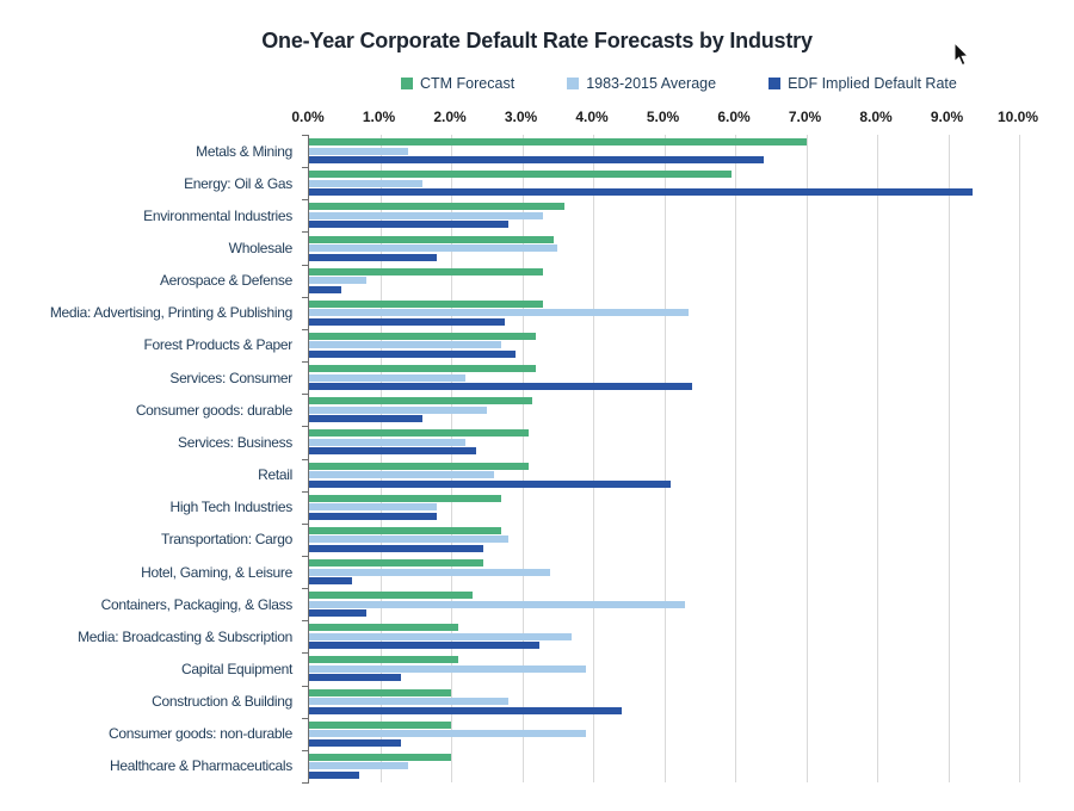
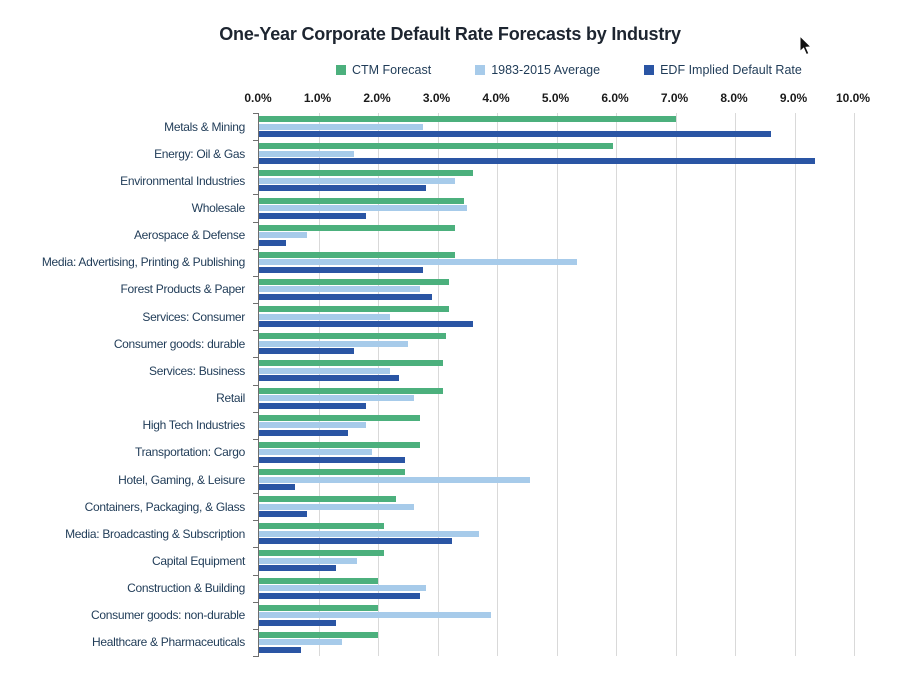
1983-2015 Average/Metals & Mining: 1.4% -> 2.8%
EDF Implied Default Rate/Metals & Mining: 6.4% -> 8.6%
EDF Implied Default Rate/Services: Consumer: 5.4% -> 3.6%
EDF Implied Default Rate/Retail: 5.1% -> 1.8%
EDF Implied Default Rate/High Tech Industries: 1.8% -> 1.5%
1983-2015 Average/Transportation: Cargo: 2.8% -> 1.9%
1983-2015 Average/Hotel, Gaming, & Leisure: 3.4% -> 4.5%
1983-2015 Average/Containers, Packaging, & Glass: 5.3% -> 2.6%
1983-2015 Average/Capital Equipment: 3.9% -> 1.6%
EDF Implied Default Rate/Construction & Building: 4.4% -> 2.7%
